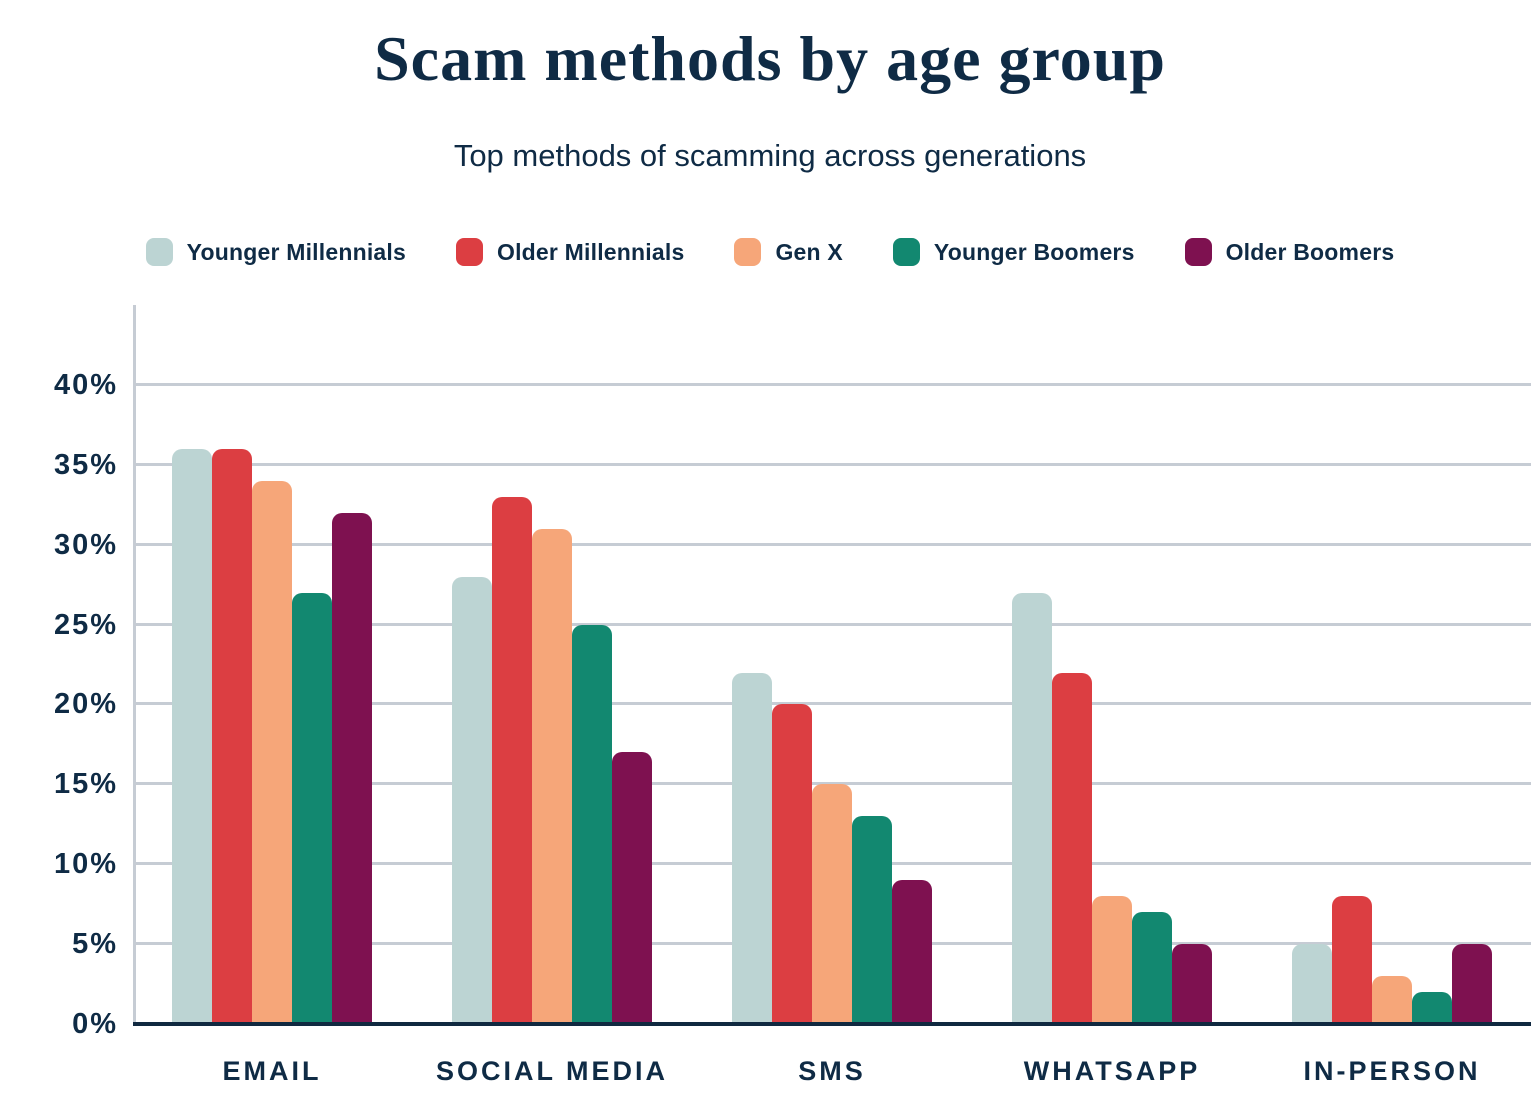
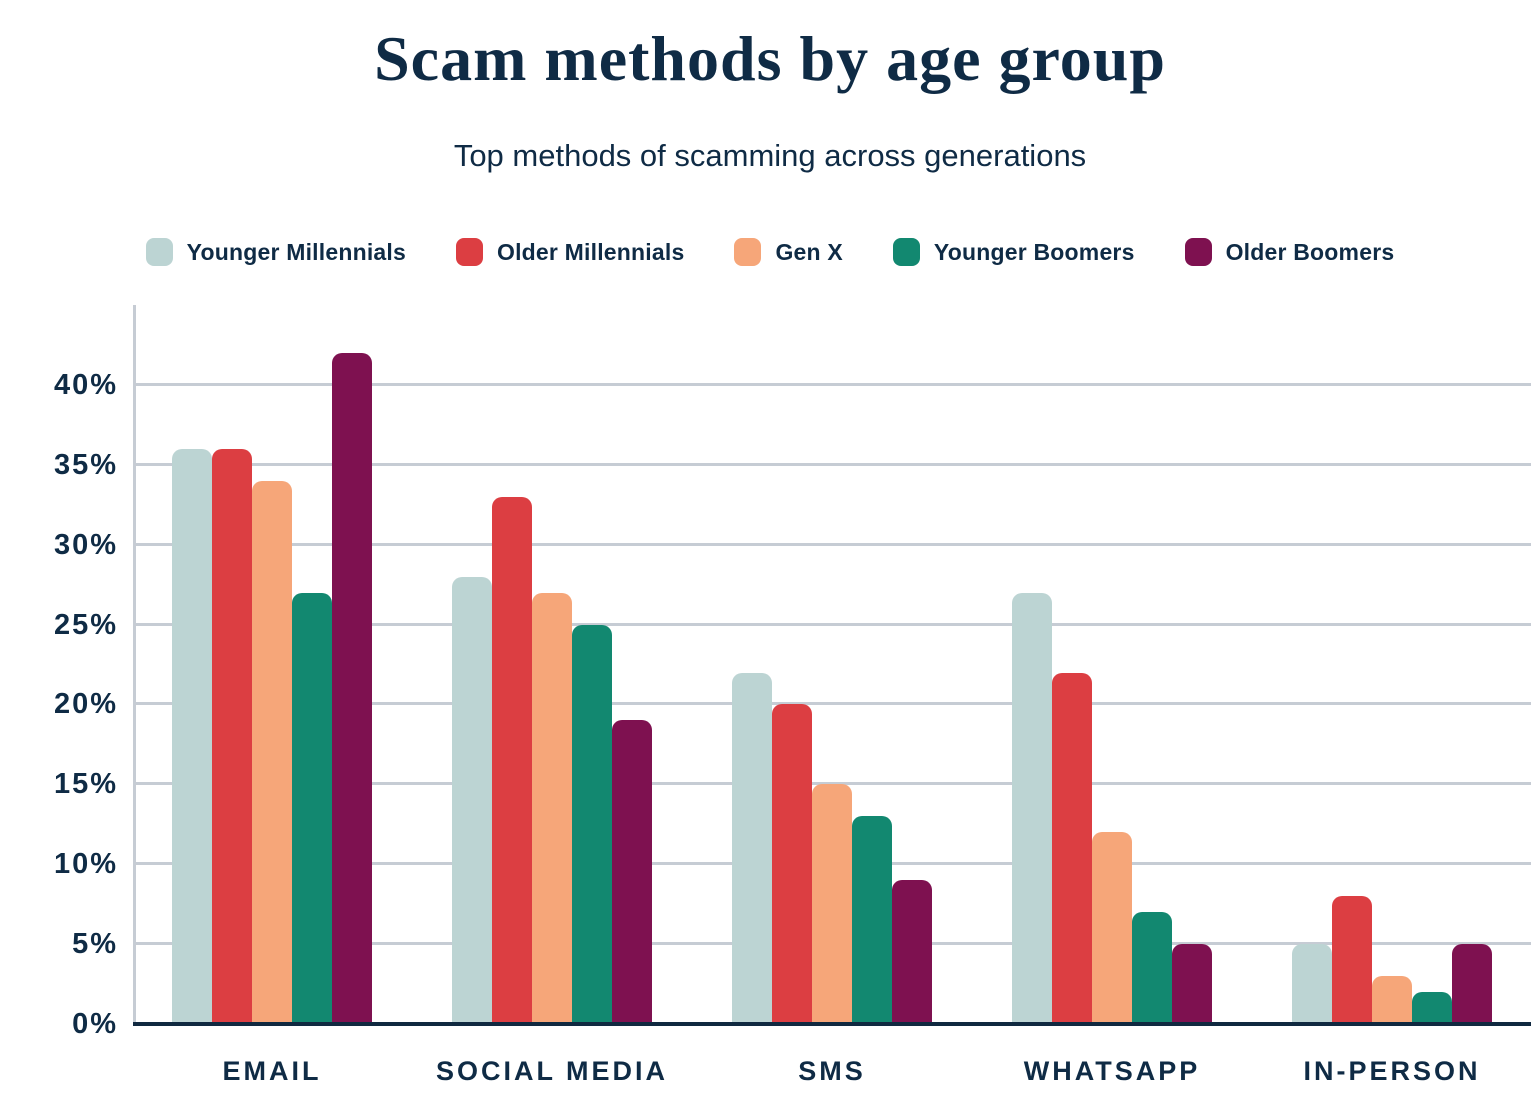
Older Boomers/EMAIL: 32% -> 42%
Gen X/SOCIAL MEDIA: 31% -> 27%
Older Boomers/SOCIAL MEDIA: 17% -> 19%
Gen X/WHATSAPP: 8% -> 12%
